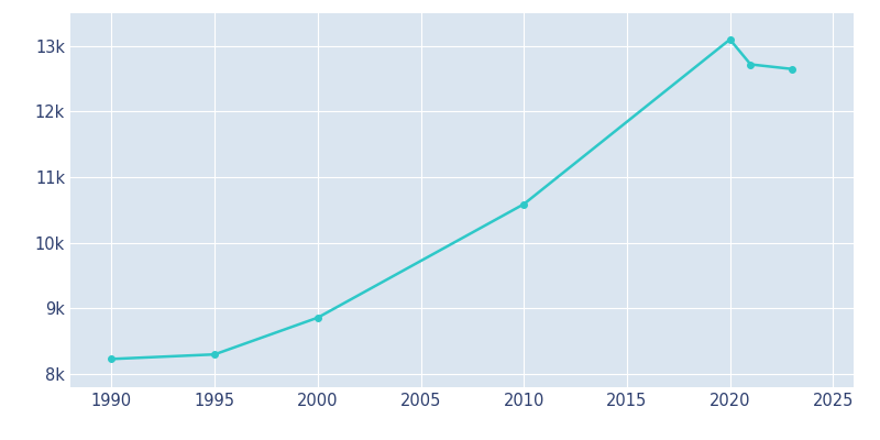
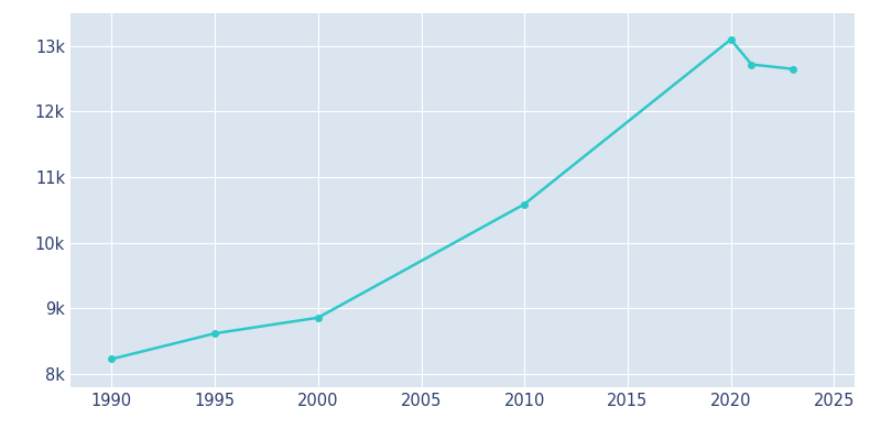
1995: 8.30k -> 8.62k
